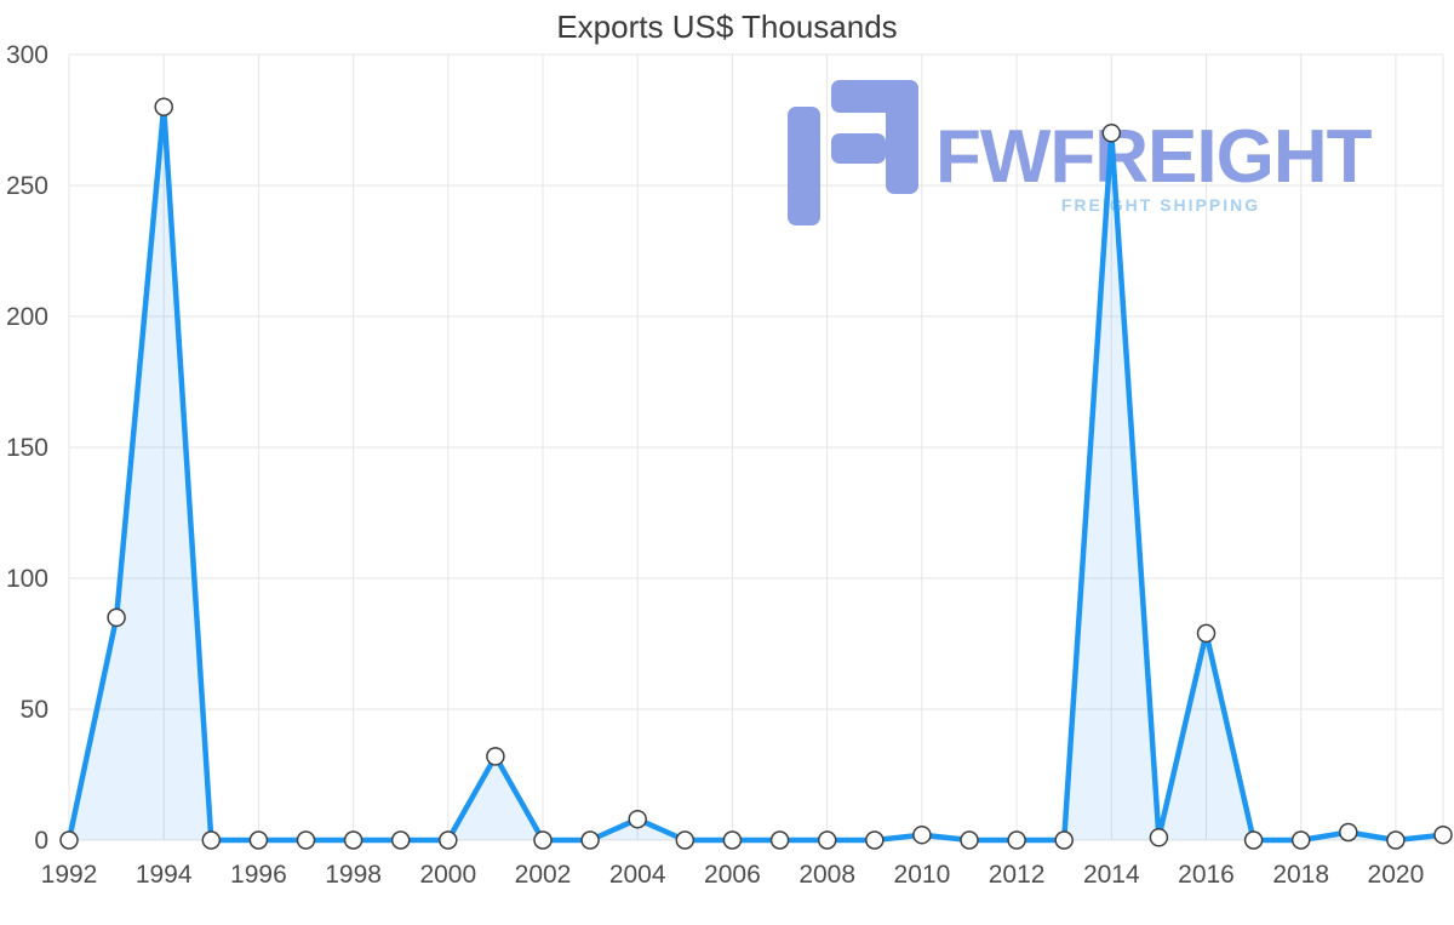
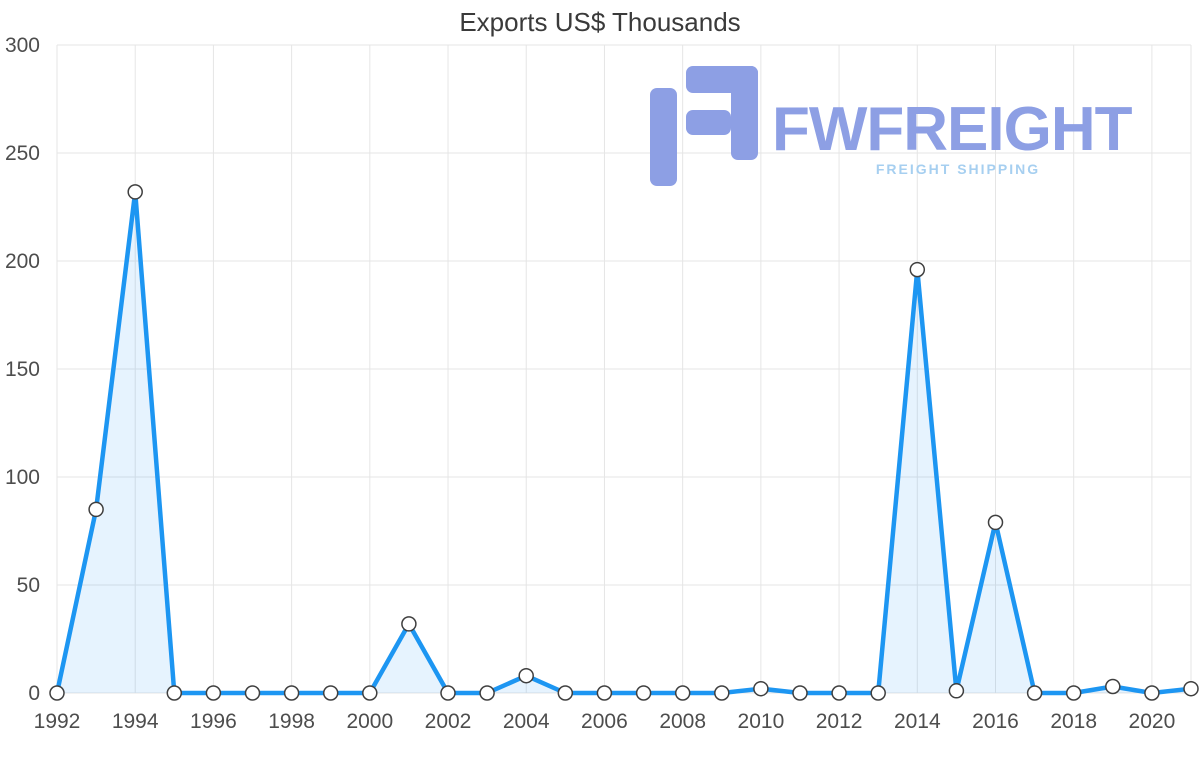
1994: 280 -> 232
2014: 270 -> 196
